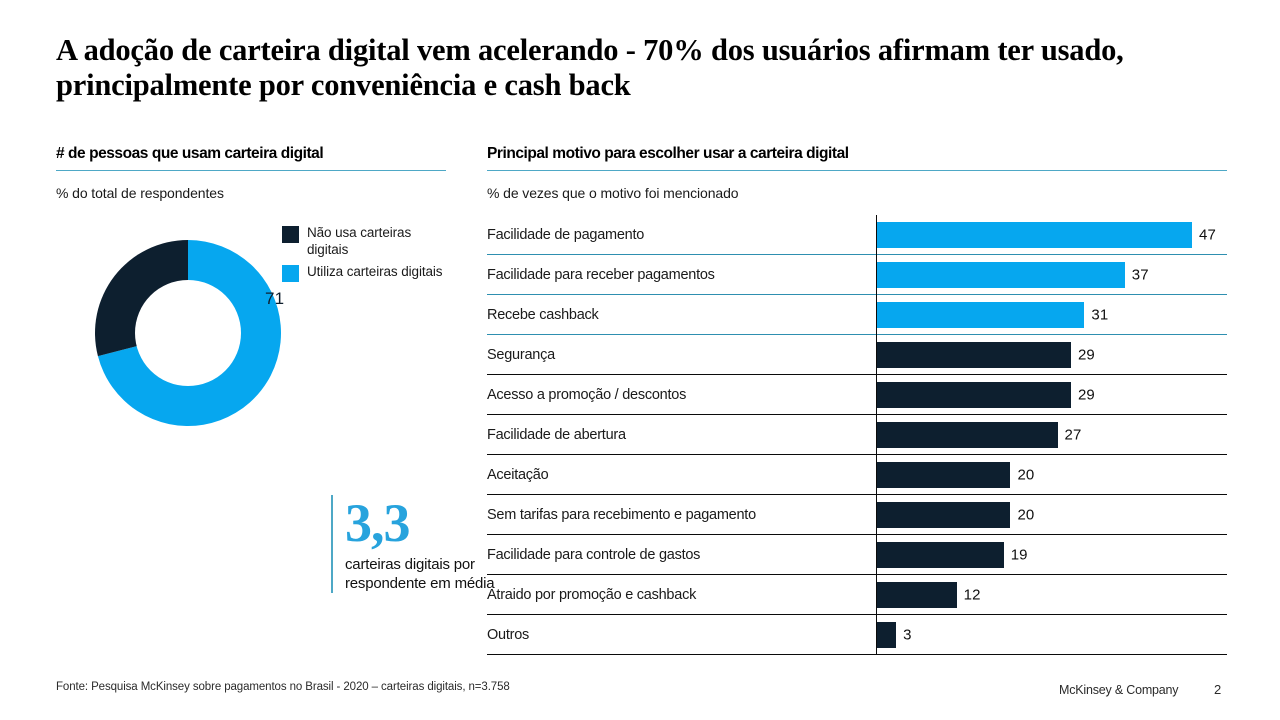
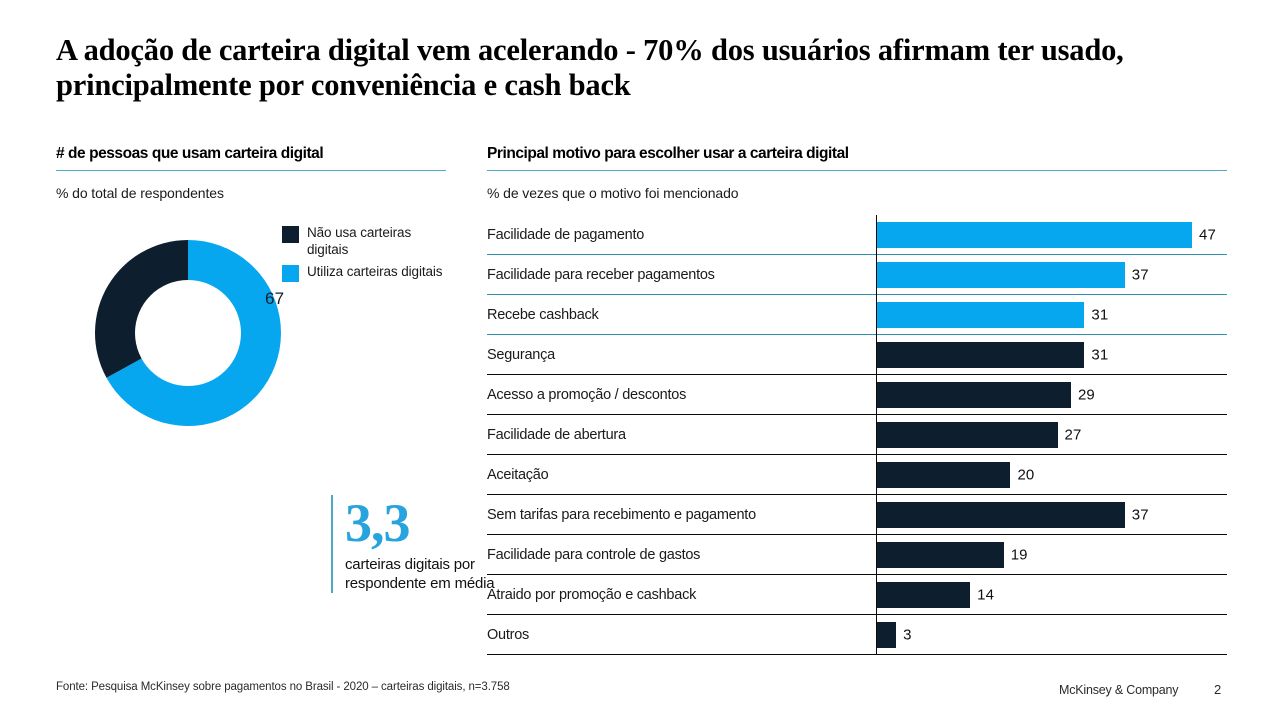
# de pessoas que usam carteira digital/Utiliza carteiras digitais: 71 -> 67
# de pessoas que usam carteira digital/Não usa carteiras digitais: 29 -> 33
Principal motivo para escolher usar a carteira digital/Segurança: 29 -> 31
Principal motivo para escolher usar a carteira digital/Sem tarifas para recebimento e pagamento: 20 -> 37
Principal motivo para escolher usar a carteira digital/Atraido por promoção e cashback: 12 -> 14
